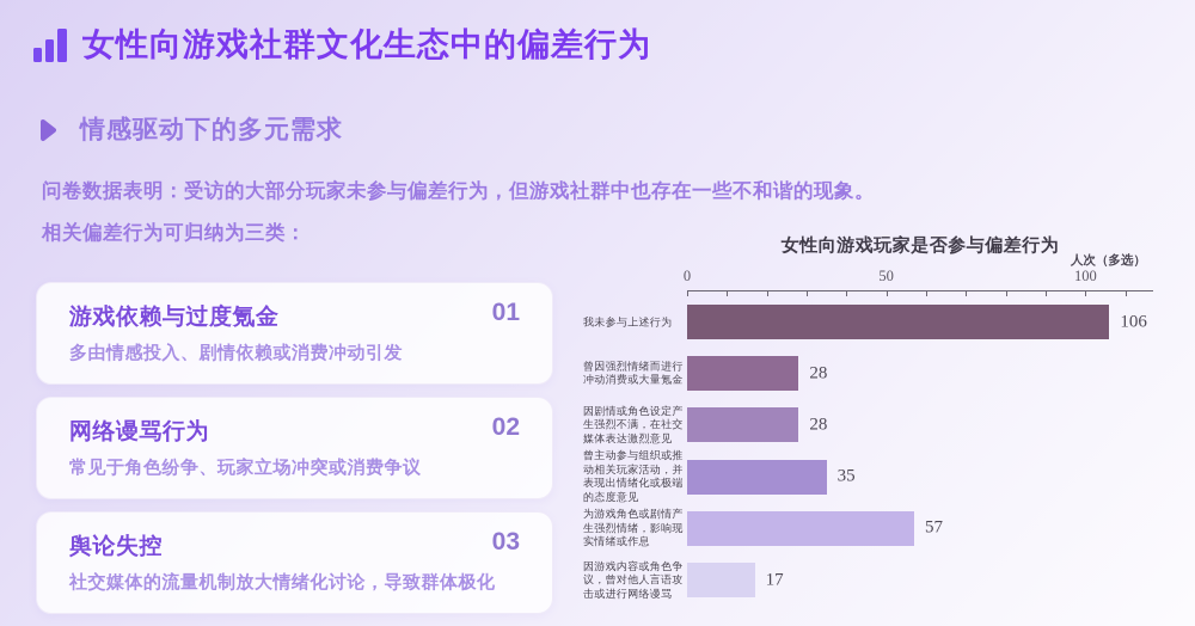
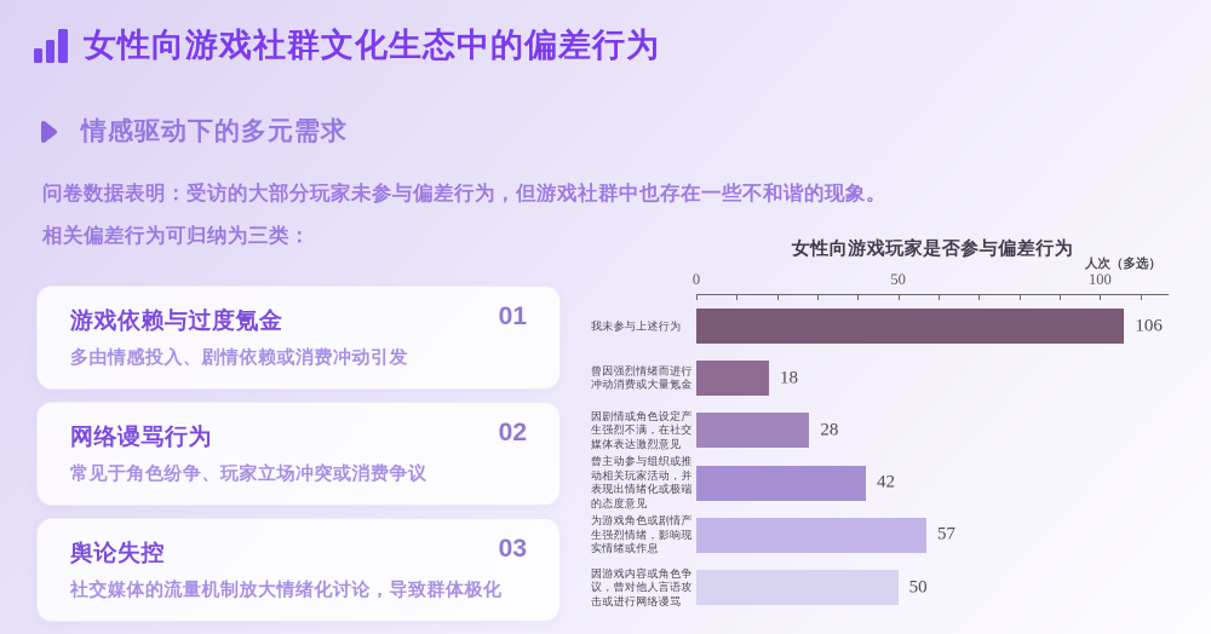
曾因强烈情绪而进行冲动消费或大量氪金: 28 -> 18
曾主动参与组织或推动相关玩家活动，并表现出情绪化或极端的态度意见: 35 -> 42
因游戏内容或角色争议，曾对他人言语攻击或进行网络谩骂: 17 -> 50
